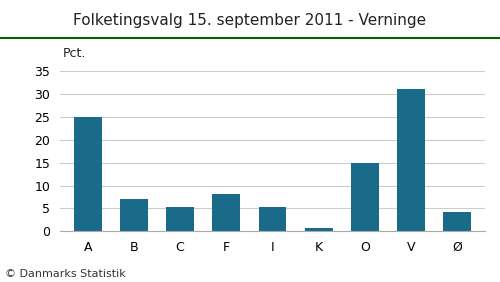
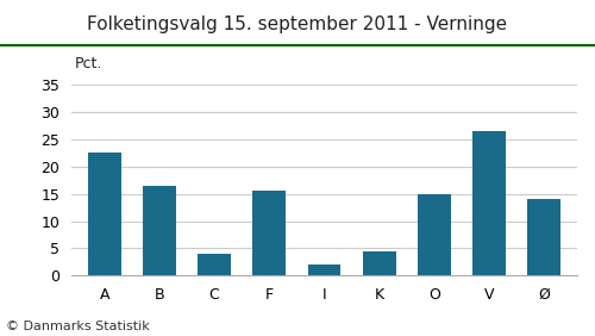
A: 25.0 -> 22.5
B: 7.0 -> 16.5
C: 5.3 -> 4.0
F: 8.1 -> 15.5
I: 5.4 -> 2.0
K: 0.7 -> 4.5
V: 31.2 -> 26.5
Ø: 4.3 -> 14.0
